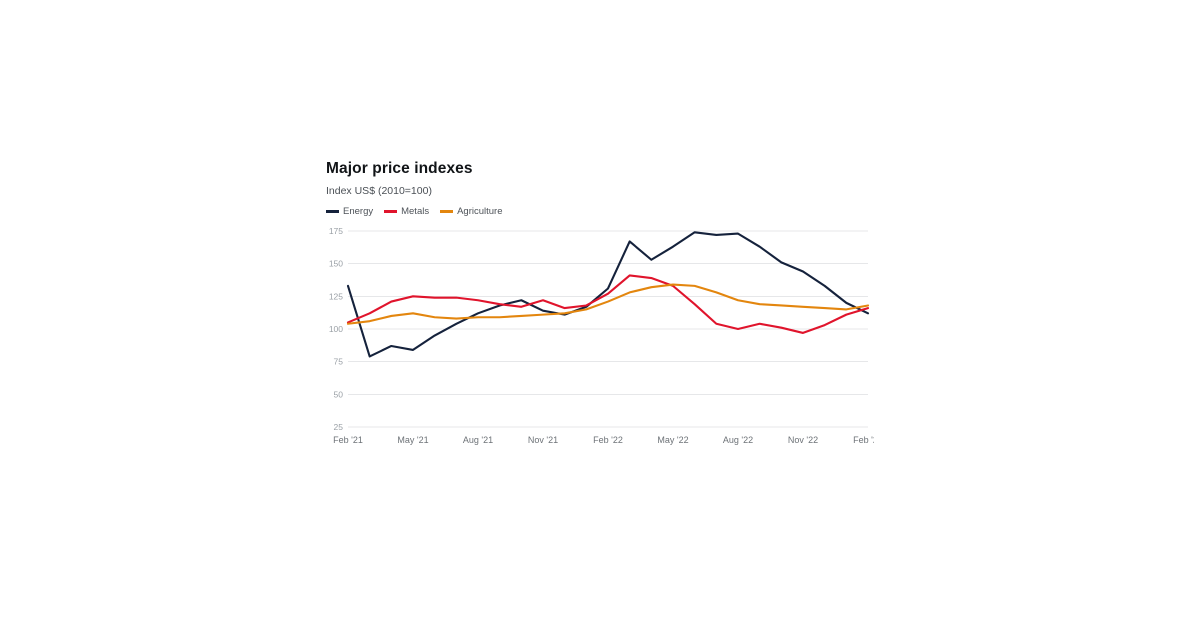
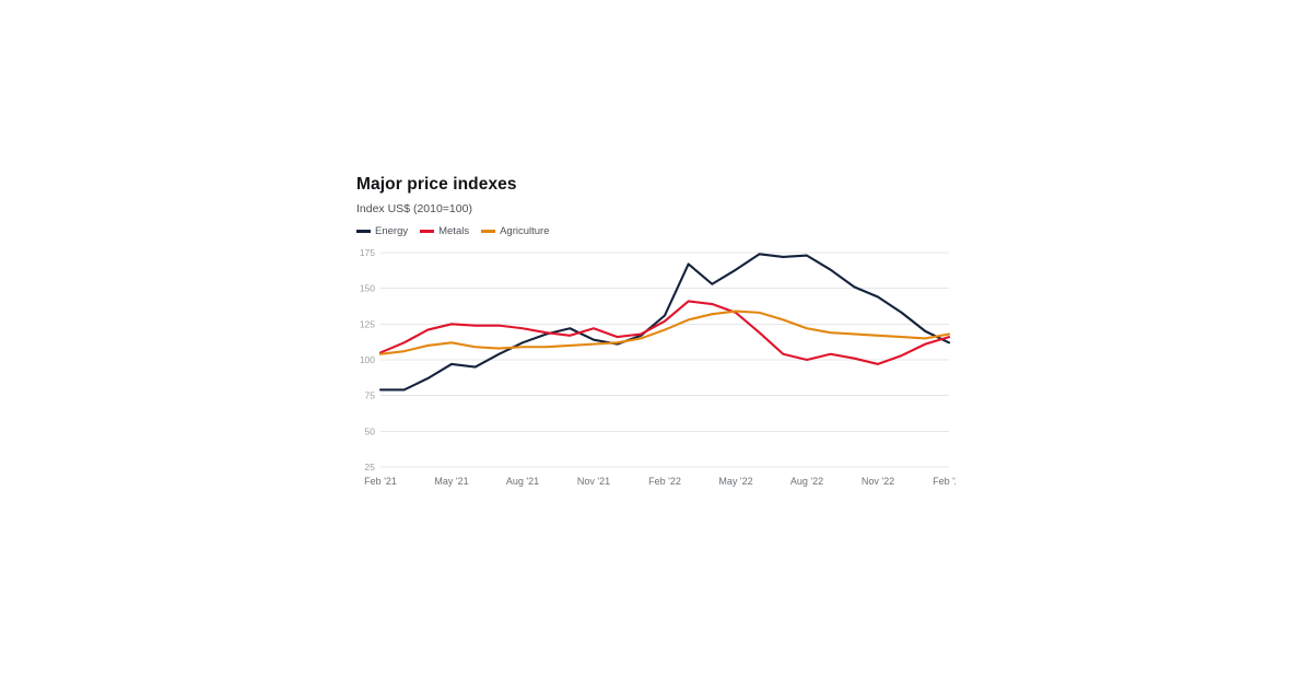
Energy/Feb '21: 133 -> 79
Energy/May '21: 84 -> 97
